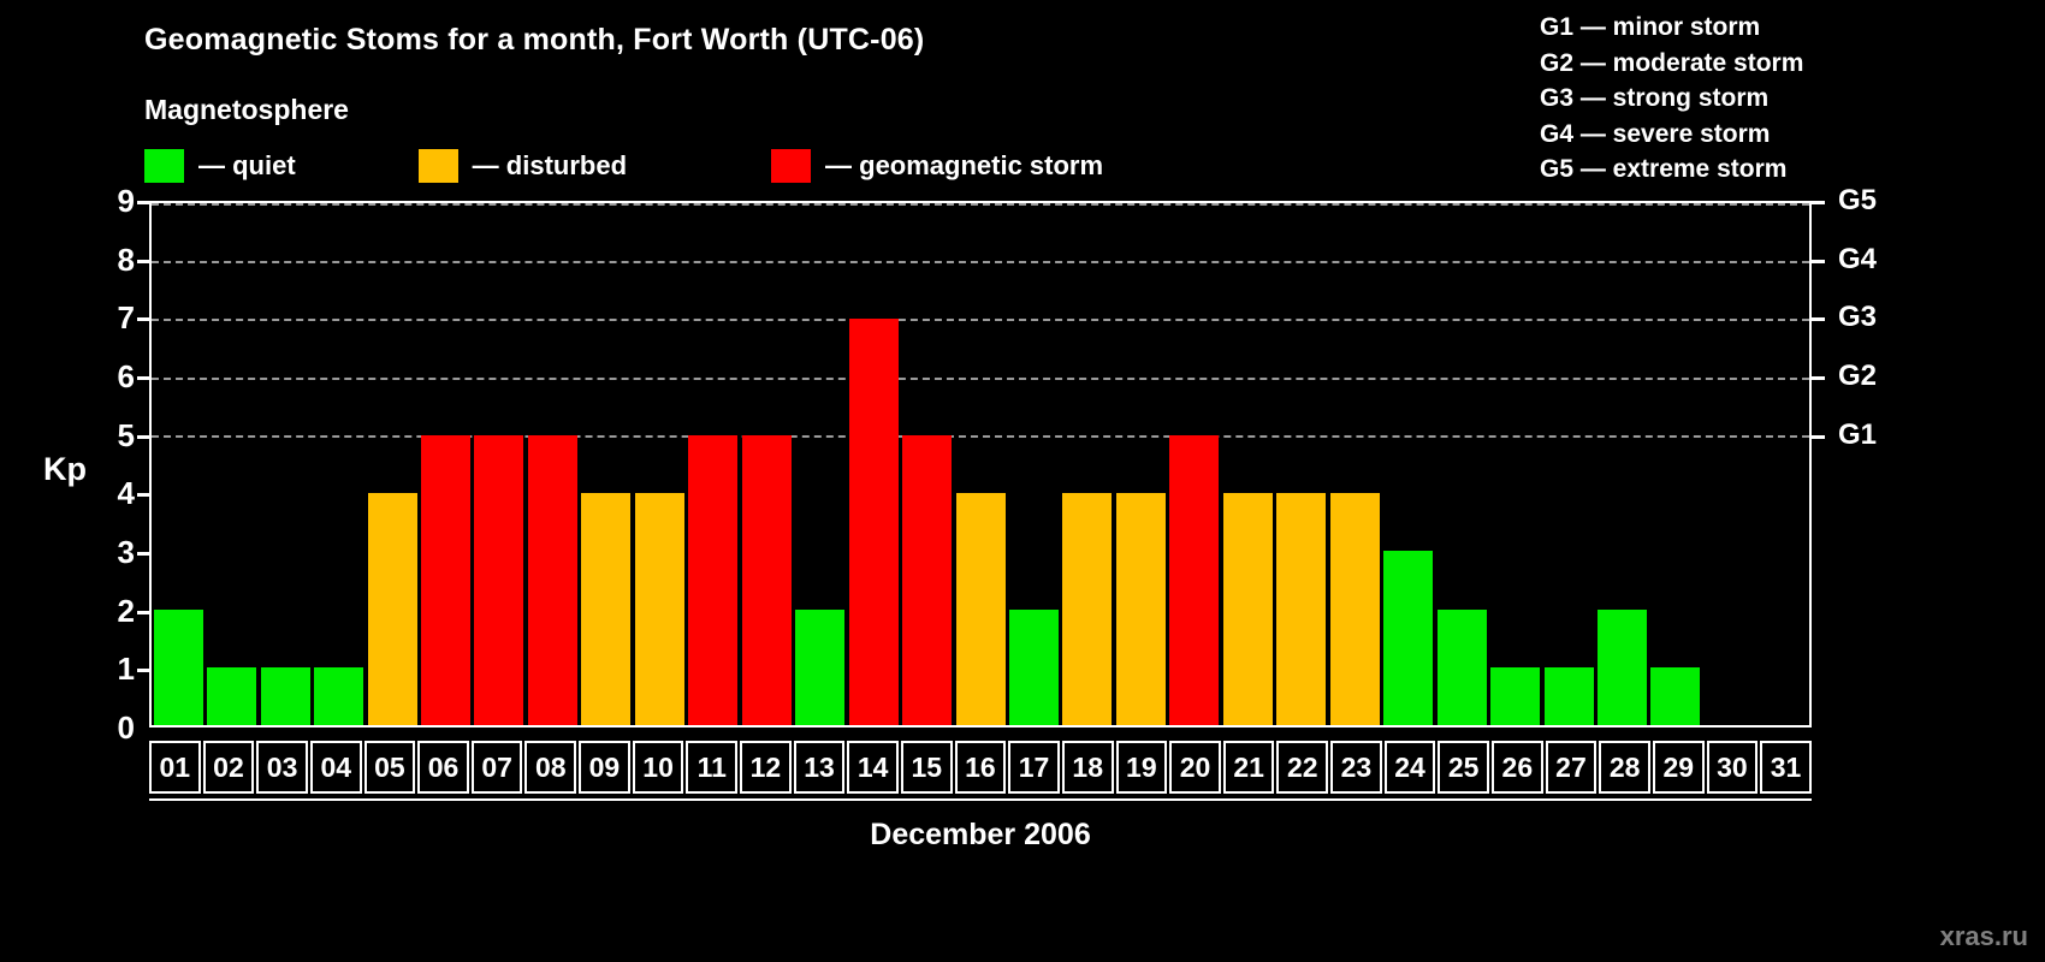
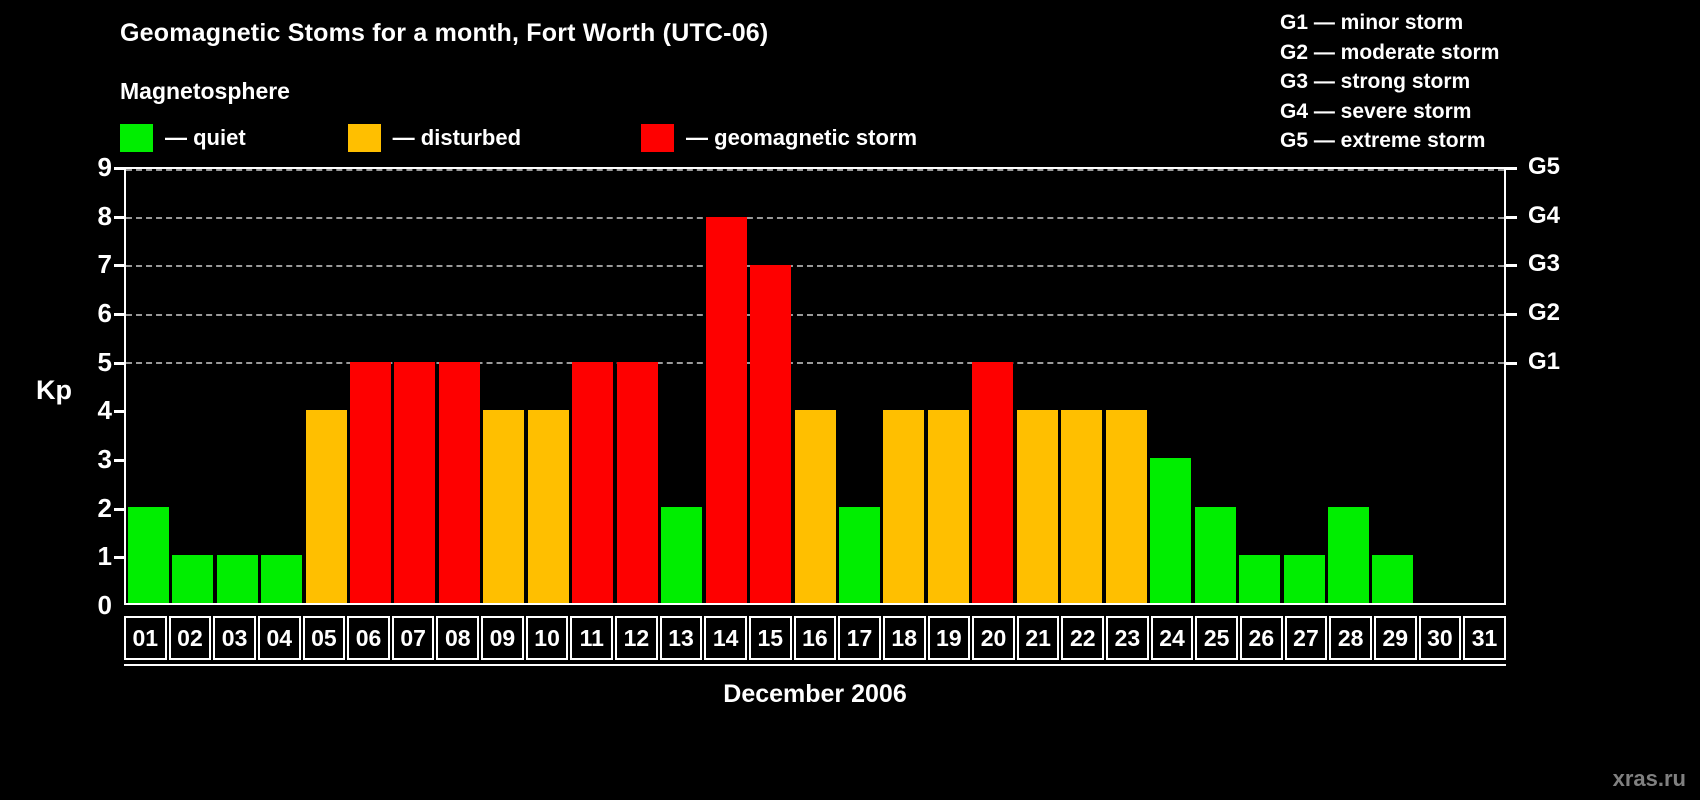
14: 7 -> 8
15: 5 -> 7
